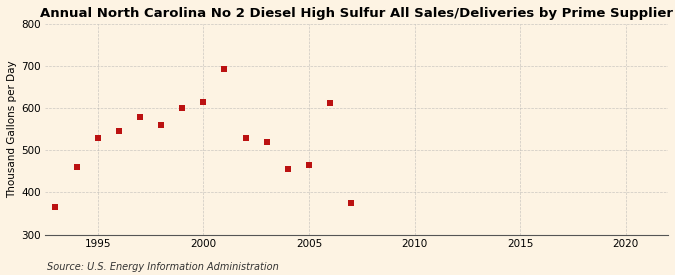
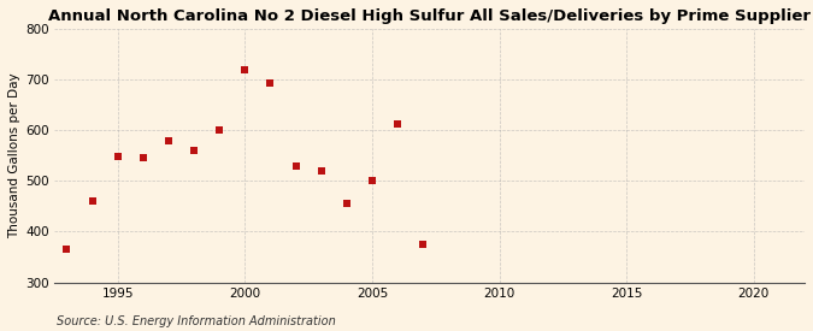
1995: 530 -> 548
2000: 615 -> 718
2005: 465 -> 500
